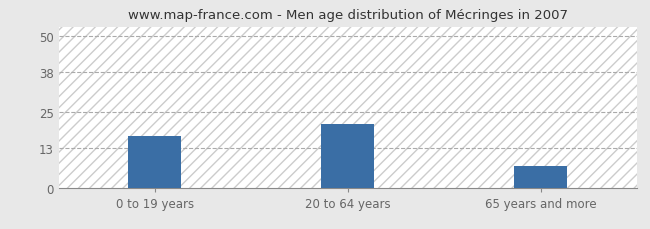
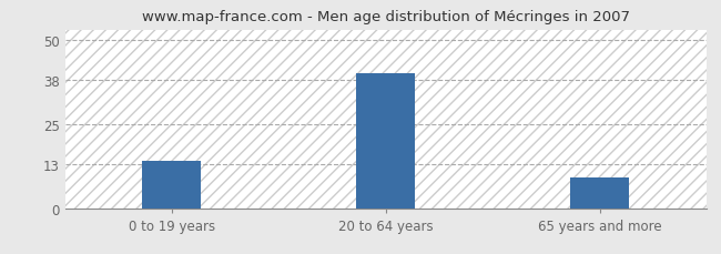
0 to 19 years: 17 -> 14
20 to 64 years: 21 -> 40
65 years and more: 7 -> 9
